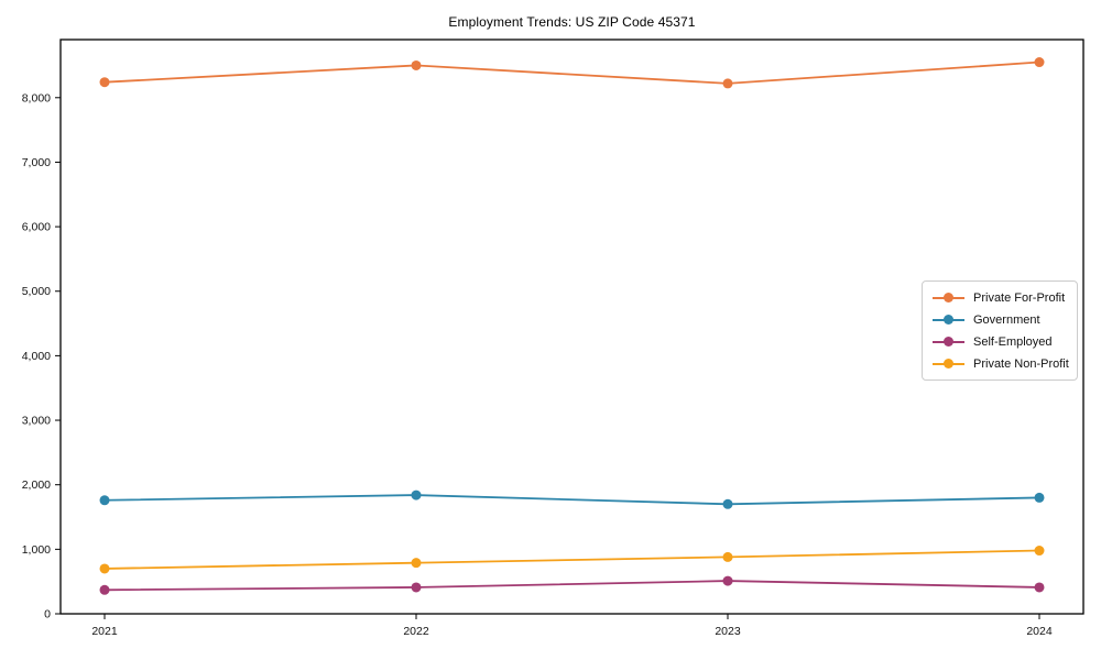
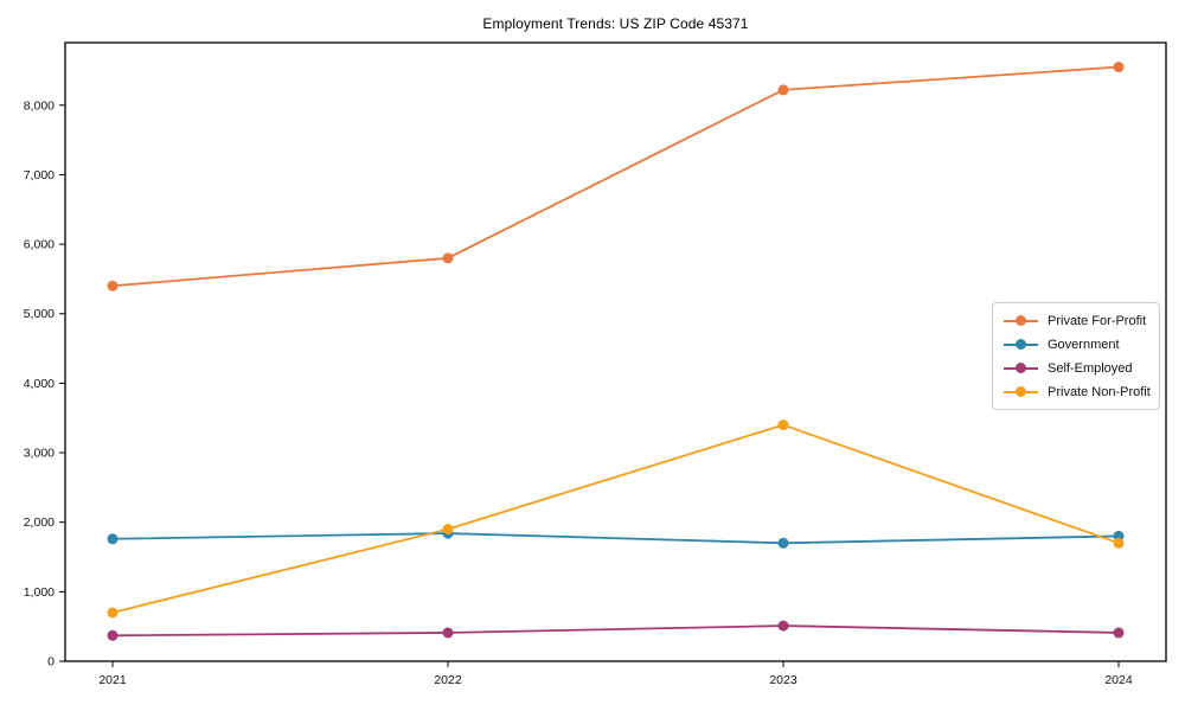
Private For-Profit/2021: 8200 -> 5400
Private For-Profit/2022: 8500 -> 5800
Private Non-Profit/2022: 800 -> 1900
Private Non-Profit/2023: 900 -> 3400
Private Non-Profit/2024: 1000 -> 1700
